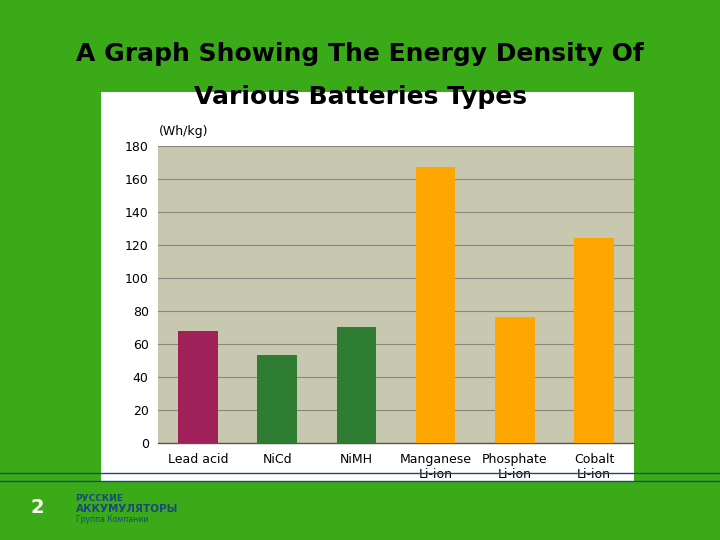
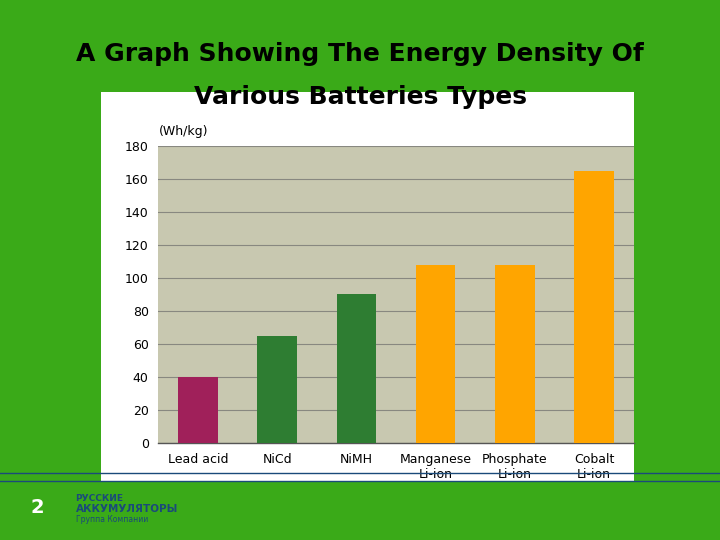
Lead acid: 68 -> 40
NiCd: 53 -> 65
NiMH: 70 -> 90
Manganese Li-ion: 167 -> 108
Phosphate Li-ion: 76 -> 108
Cobalt Li-ion: 124 -> 165
